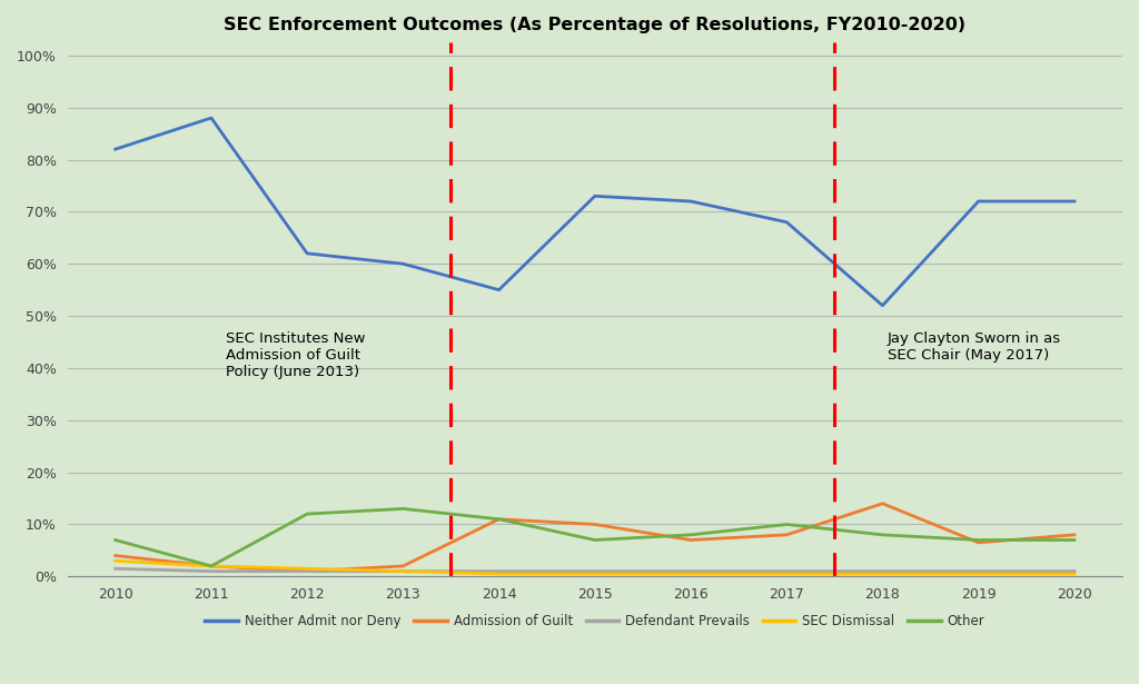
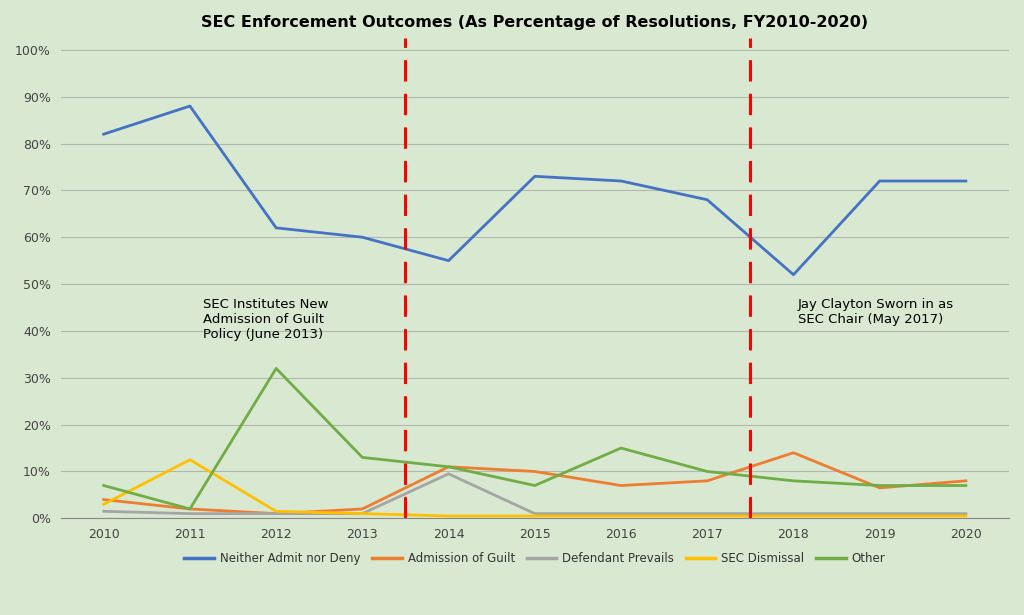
SEC Dismissal/2011: 2.0% -> 12.5%
Other/2012: 12% -> 32%
Defendant Prevails/2014: 1.0% -> 9.5%
Other/2016: 8% -> 15%
